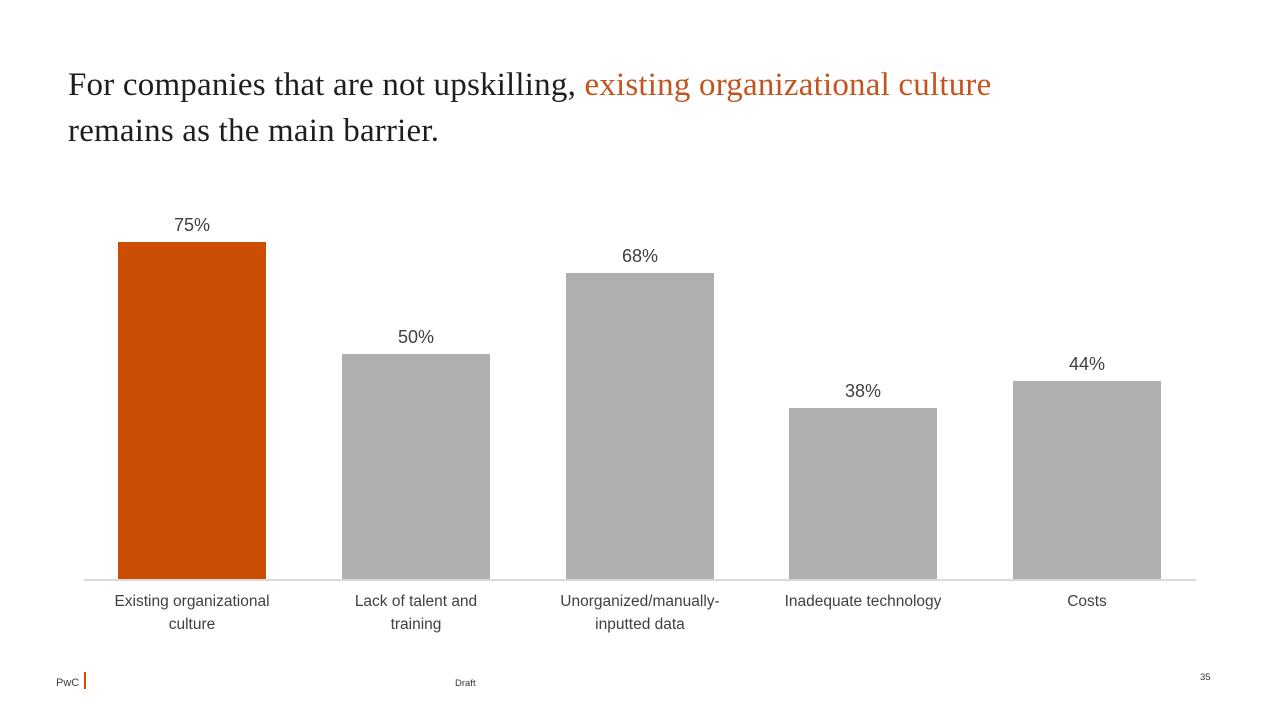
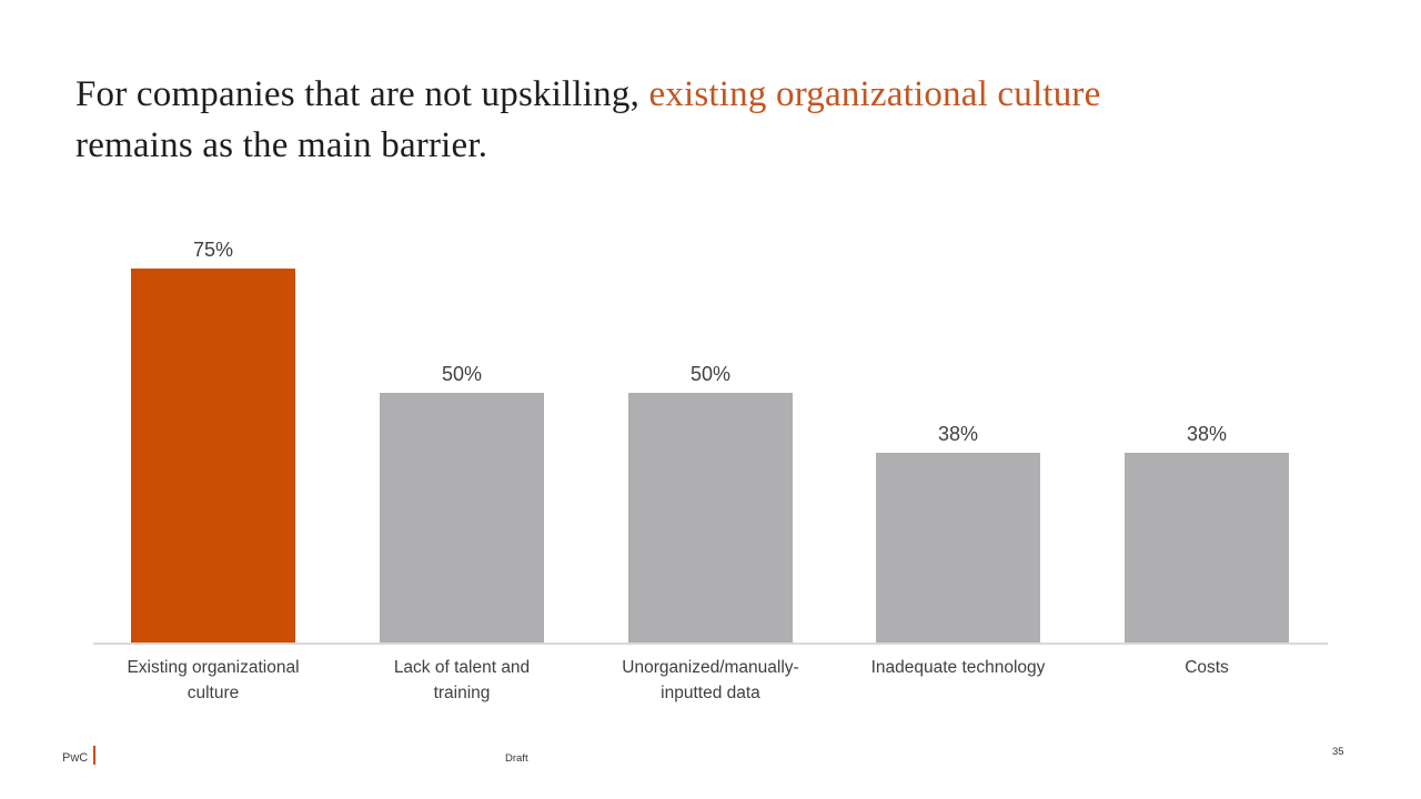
Unorganized/manually- inputted data: 68% -> 50%
Costs: 44% -> 38%
